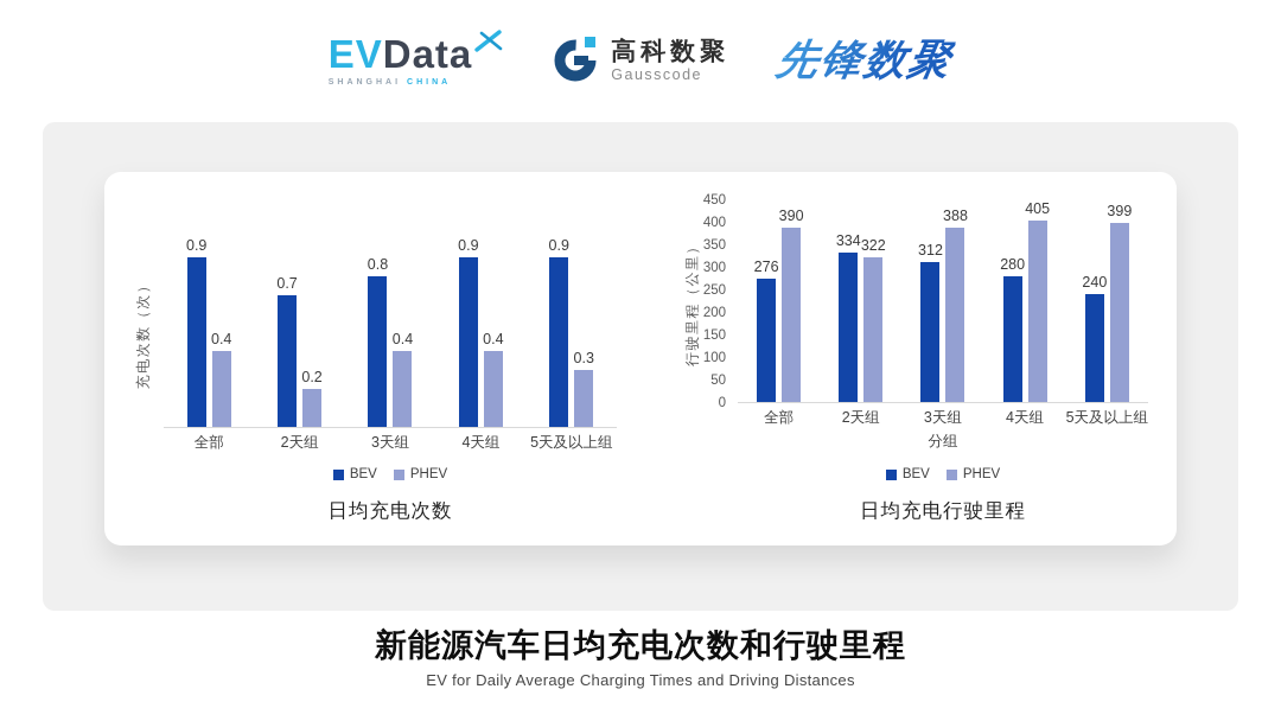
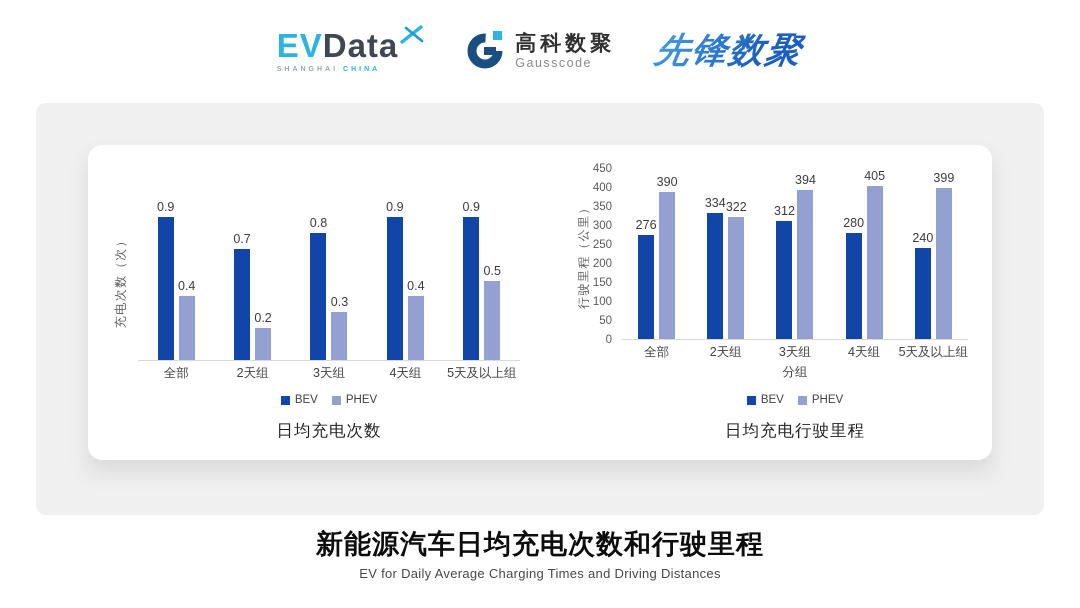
日均充电次数/PHEV/3天组: 0.4 -> 0.3
日均充电次数/PHEV/5天及以上组: 0.3 -> 0.5
日均充电行驶里程/PHEV/3天组: 388 -> 394
